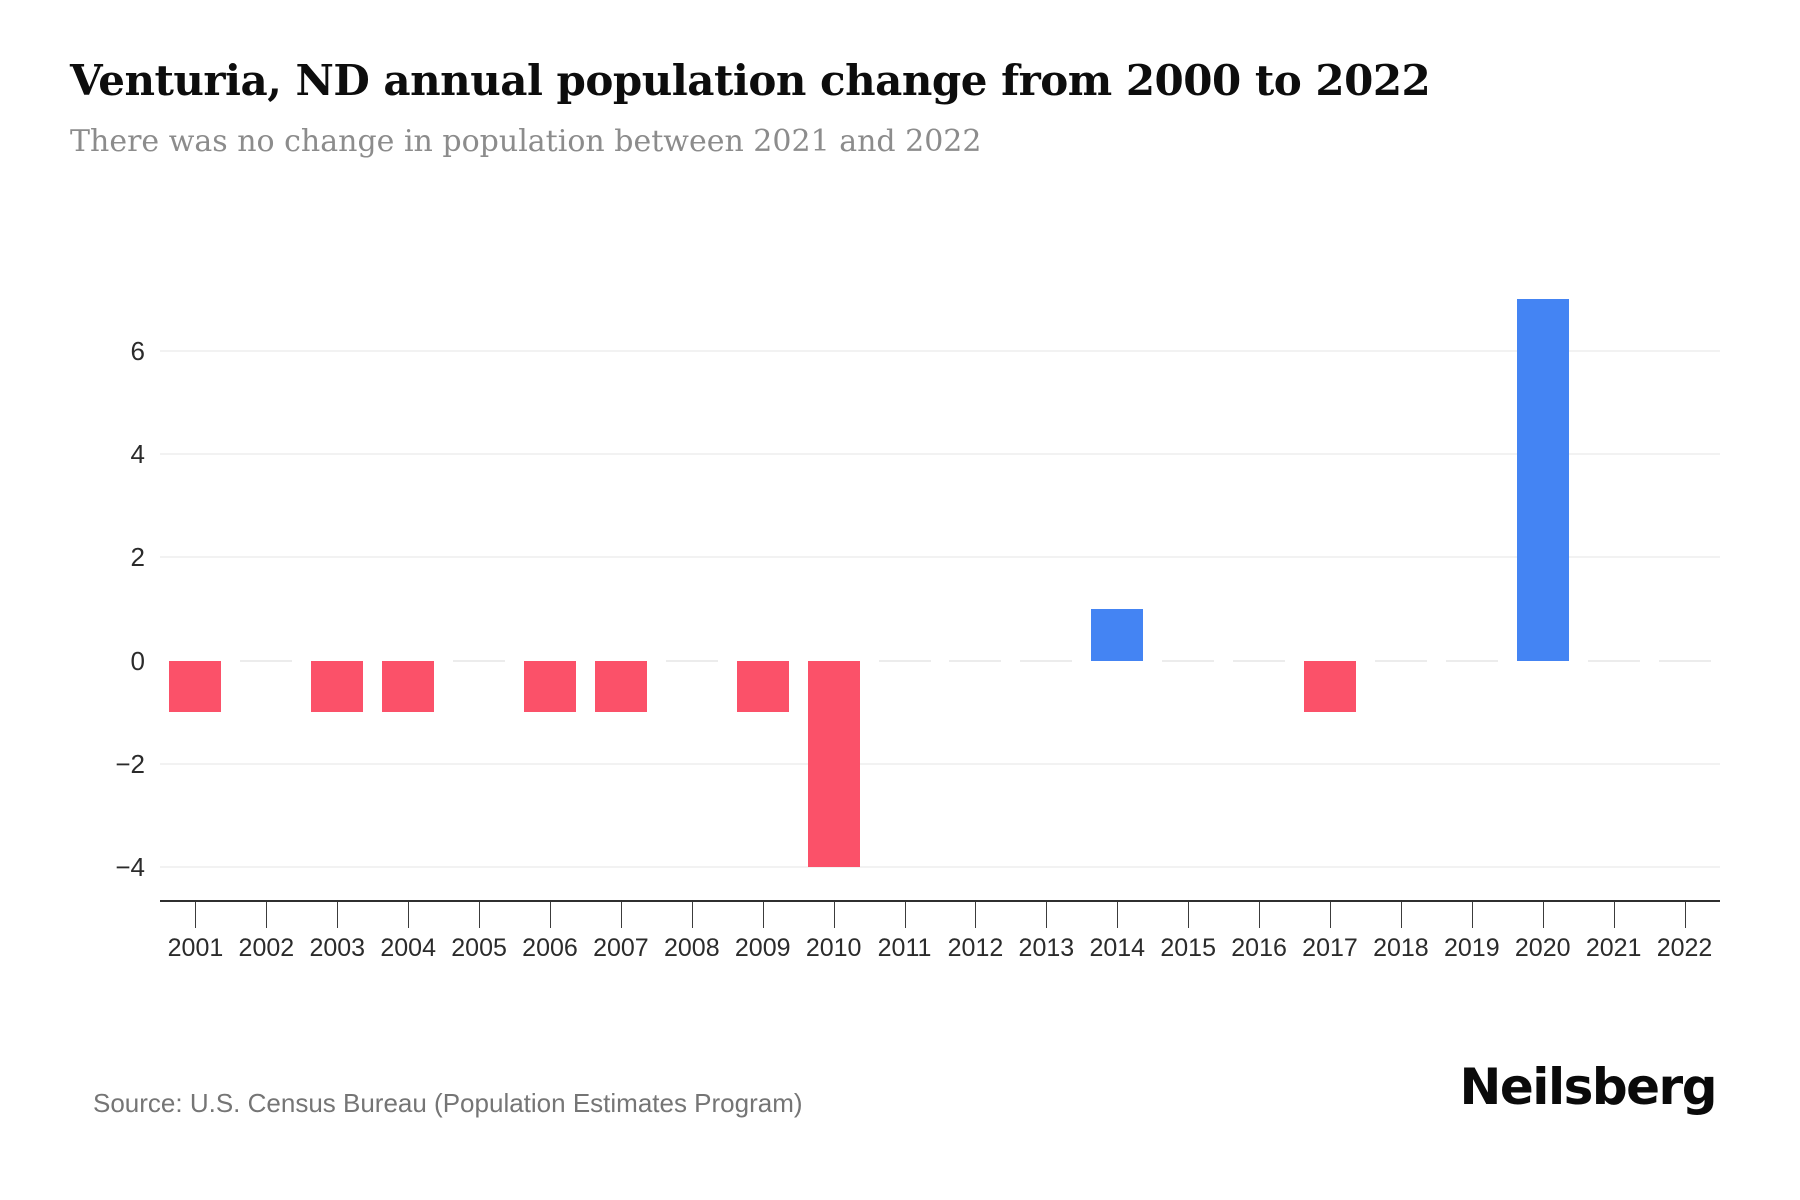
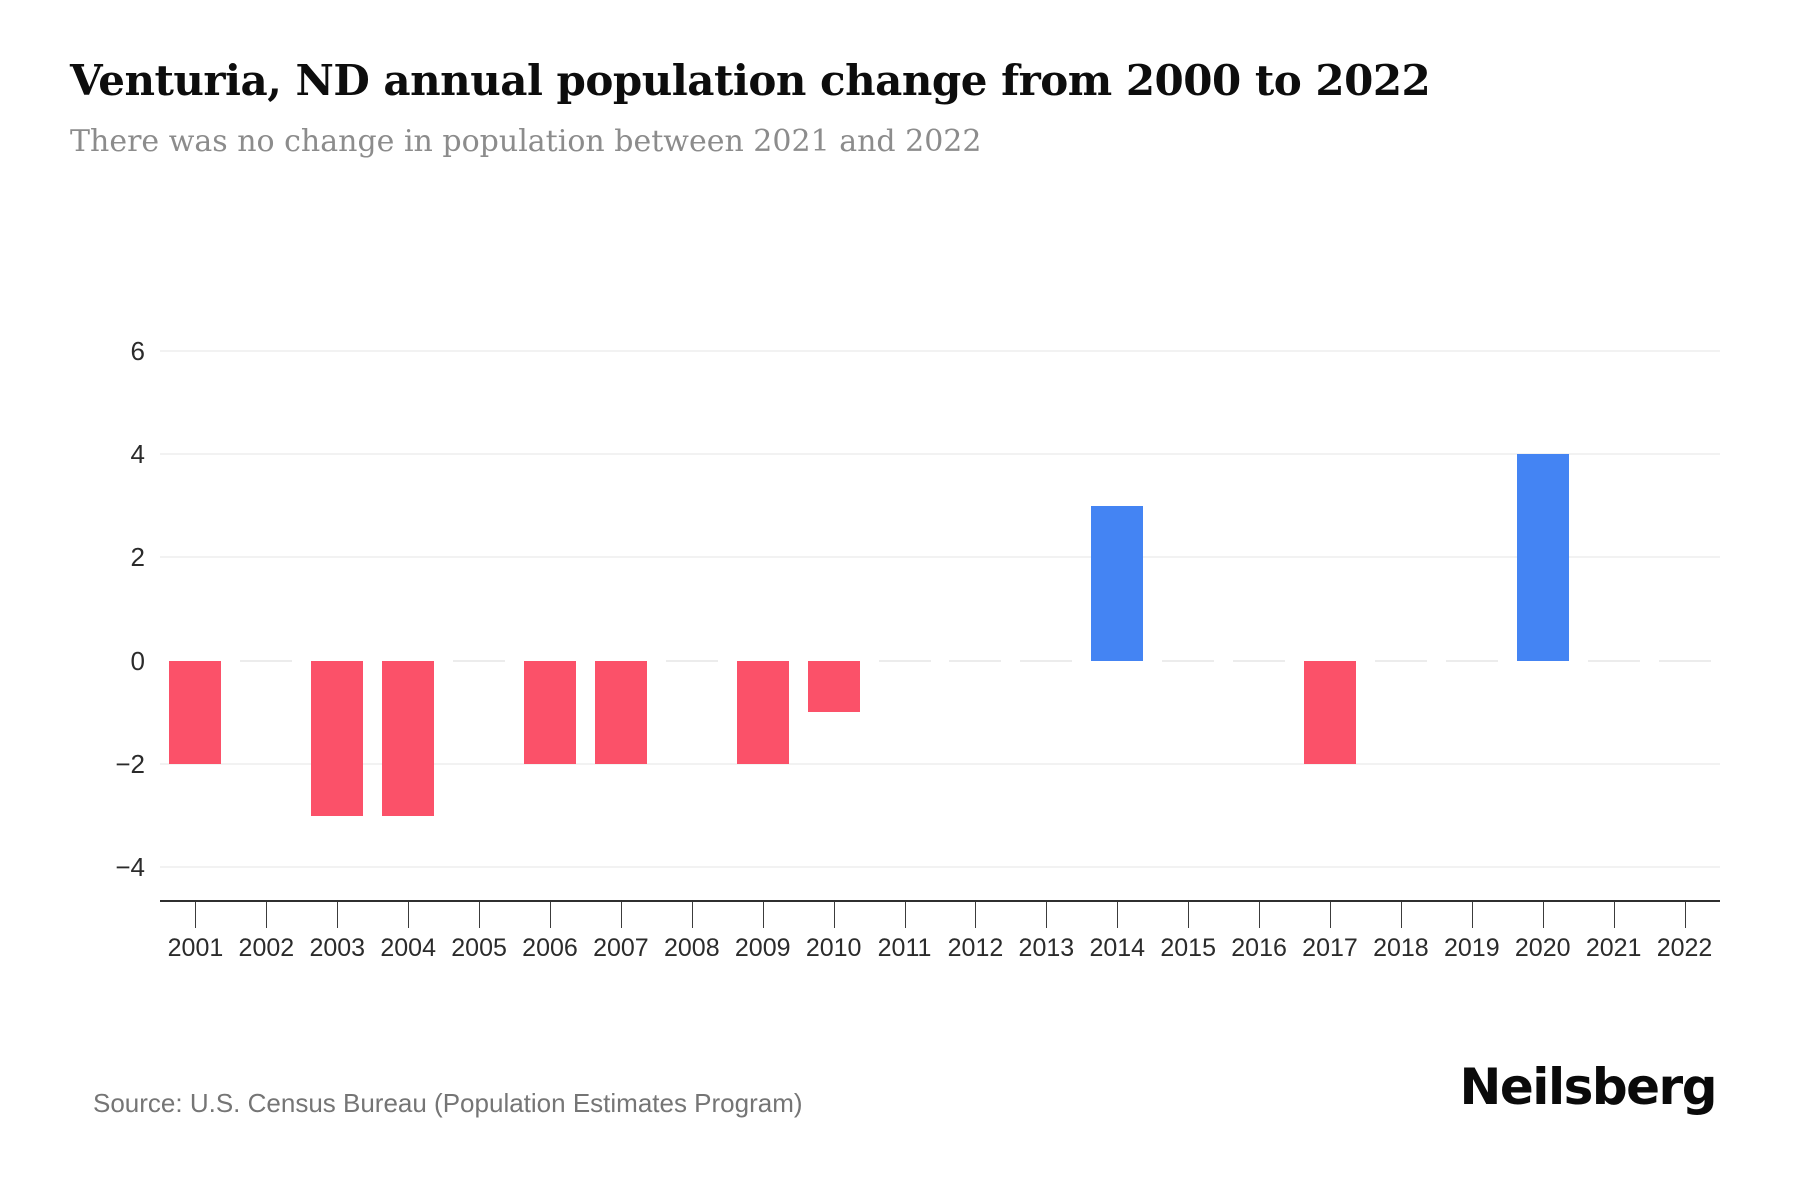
2001: -1 -> -2
2003: -1 -> -3
2004: -1 -> -3
2006: -1 -> -2
2007: -1 -> -2
2009: -1 -> -2
2010: -4 -> -1
2014: 1 -> 3
2017: -1 -> -2
2020: 7 -> 4
